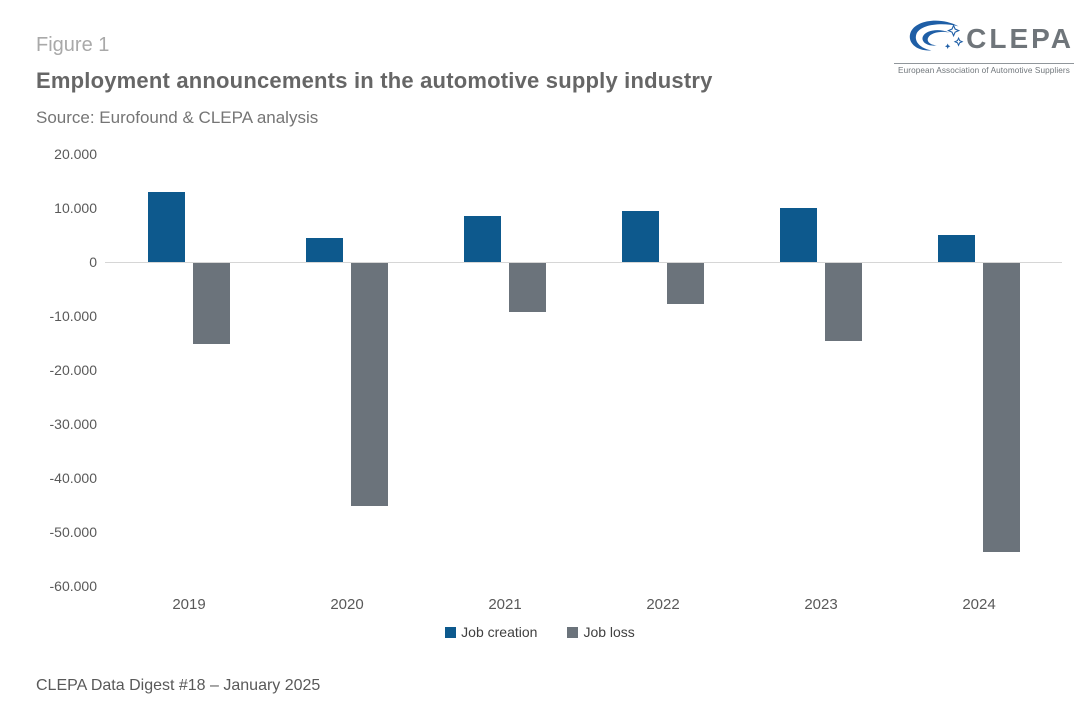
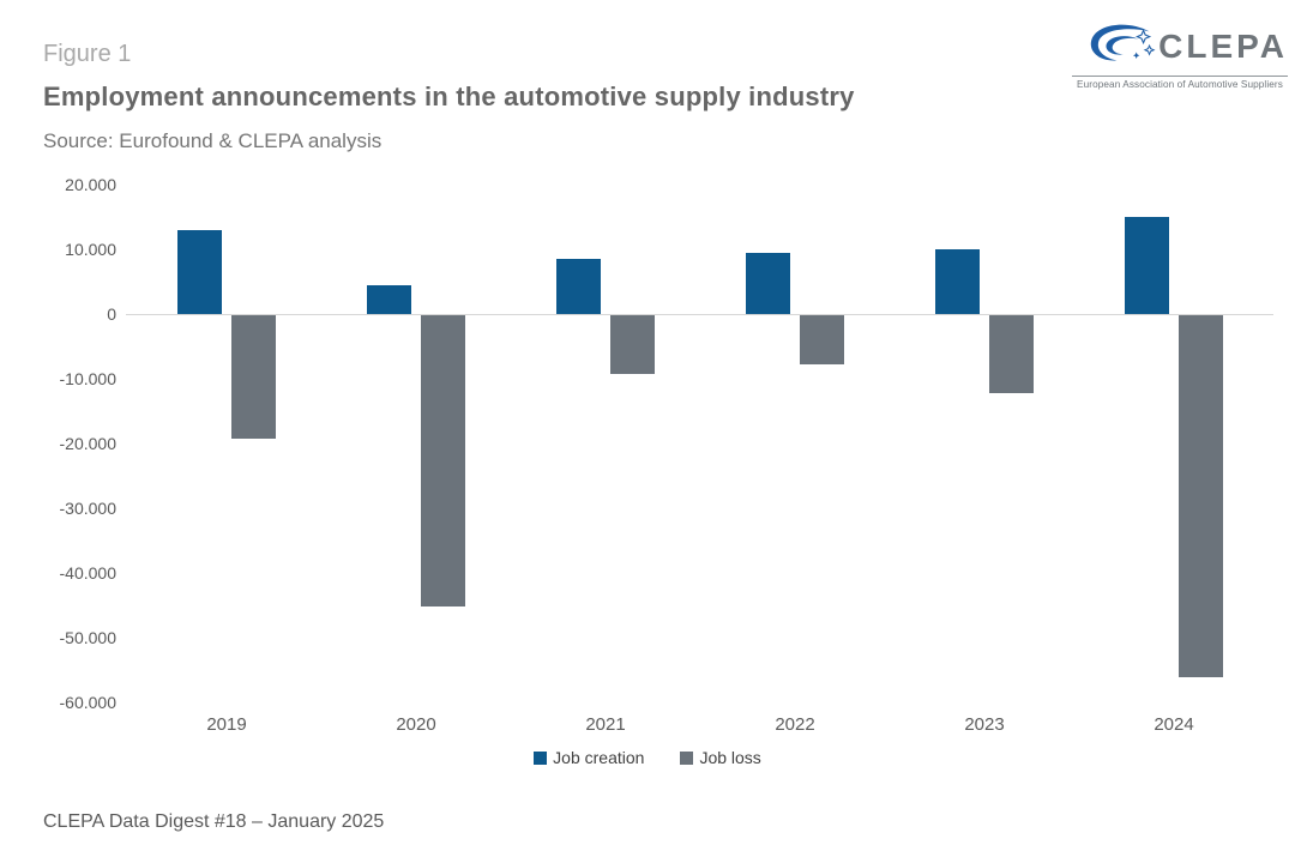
Job loss/2019: -15000 -> -19000
Job loss/2023: -14000 -> -12000
Job creation/2024: 5000 -> 15000
Job loss/2024: -54000 -> -56000
